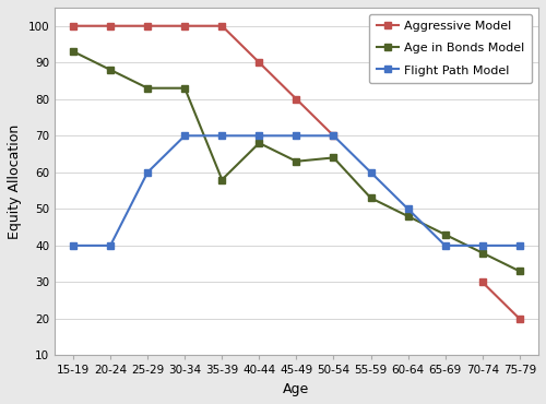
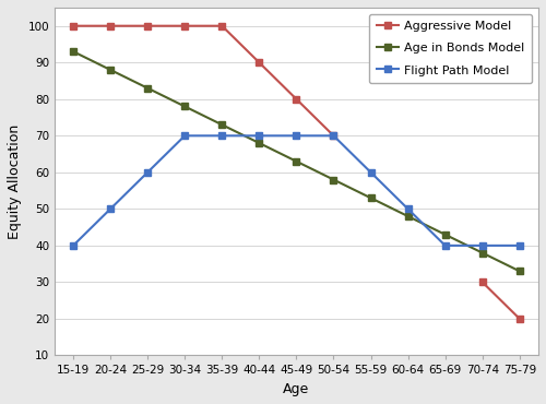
Flight Path Model/20-24: 40 -> 50
Age in Bonds Model/30-34: 83 -> 78
Age in Bonds Model/35-39: 58 -> 73
Age in Bonds Model/50-54: 64 -> 58
